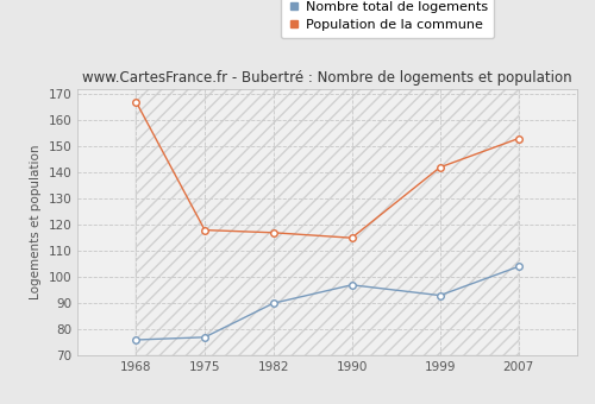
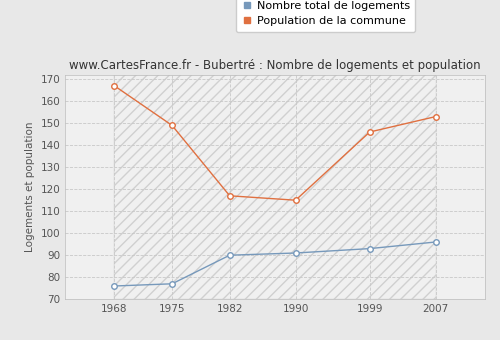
Population de la commune/1975: 118 -> 149
Nombre total de logements/1990: 97 -> 91
Population de la commune/1999: 142 -> 146
Nombre total de logements/2007: 104 -> 96
